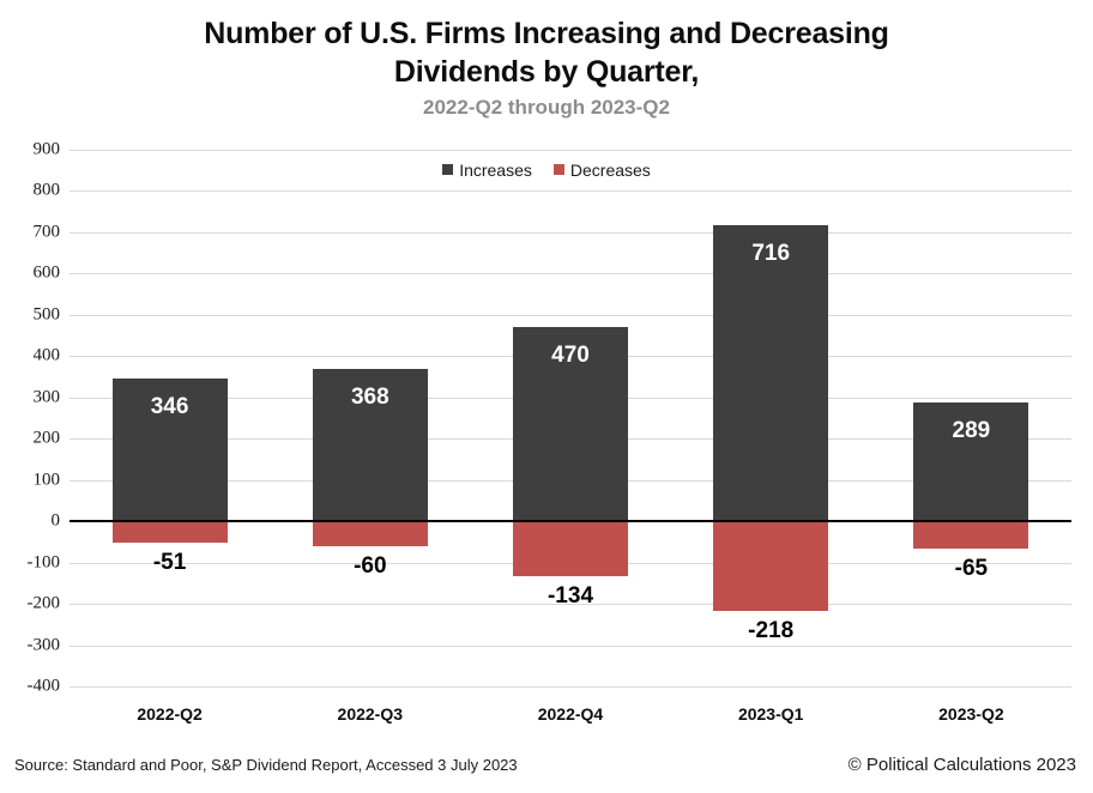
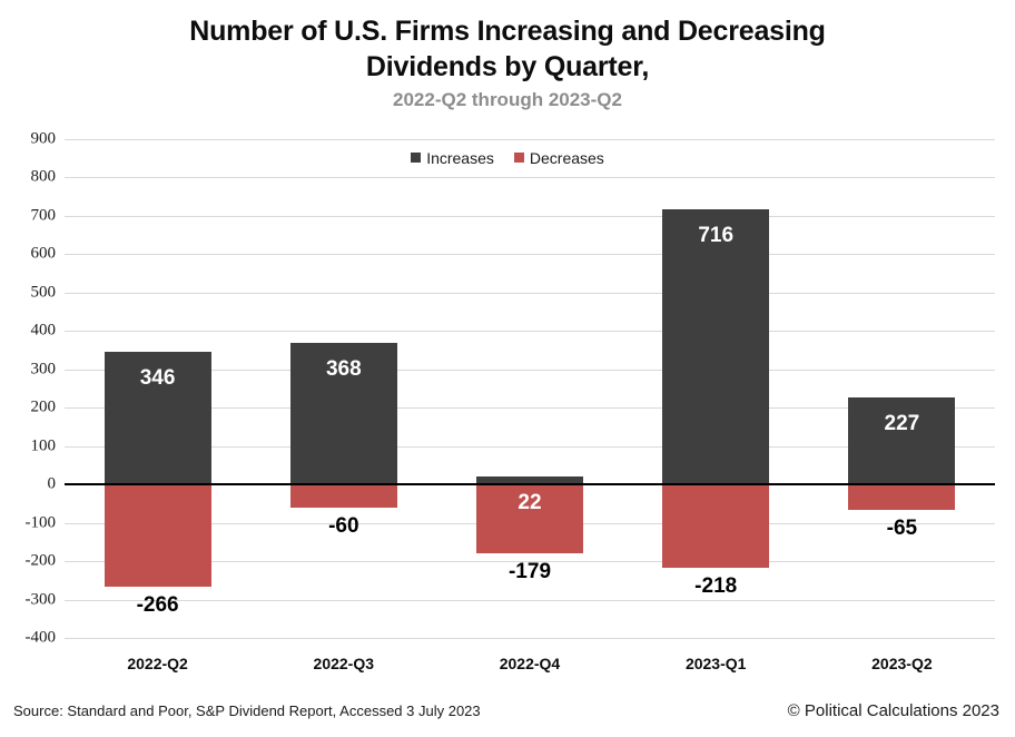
Decreases/2022-Q2: -51 -> -266
Increases/2022-Q4: 470 -> 22
Decreases/2022-Q4: -134 -> -179
Increases/2023-Q2: 289 -> 227
